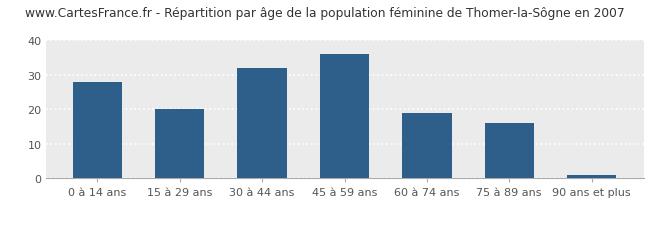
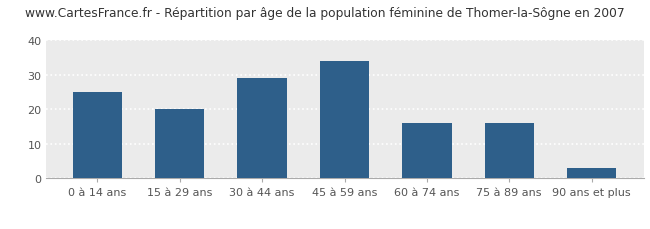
0 à 14 ans: 28 -> 25
30 à 44 ans: 32 -> 29
45 à 59 ans: 36 -> 34
60 à 74 ans: 19 -> 16
90 ans et plus: 1 -> 3
